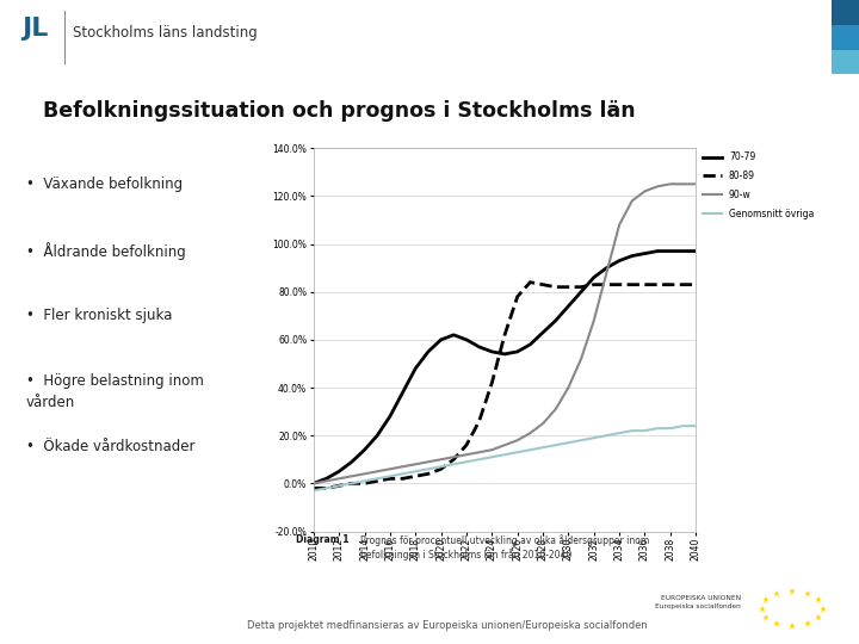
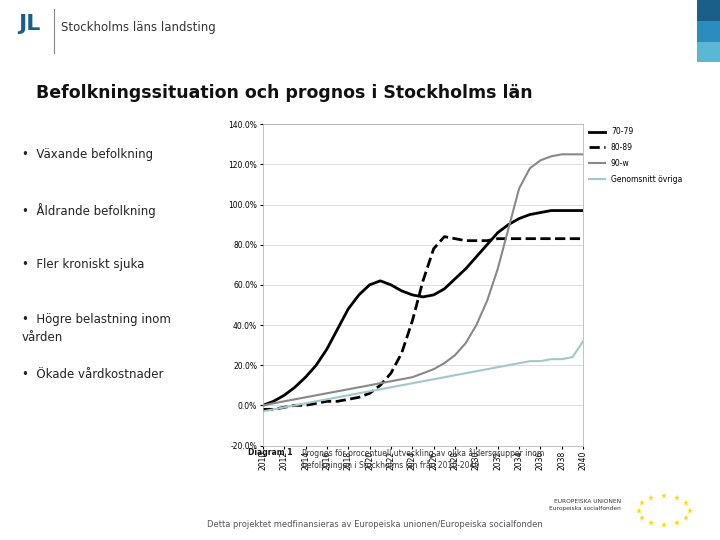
Genomsnitt övriga/2040: 24% -> 32%
